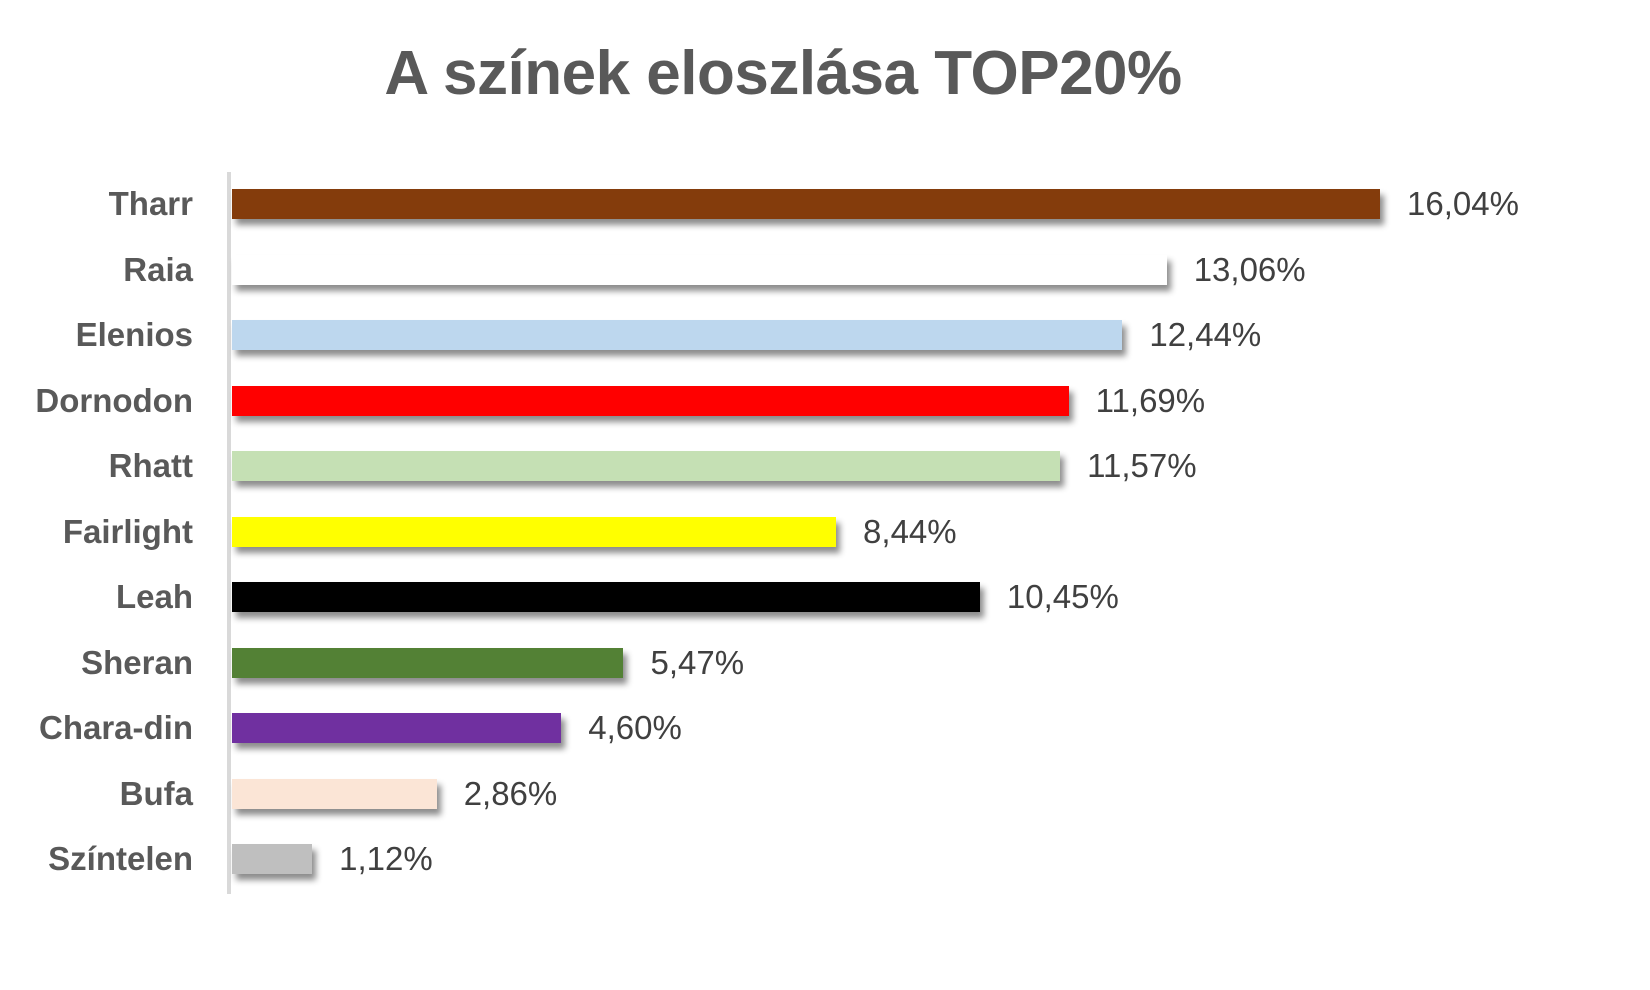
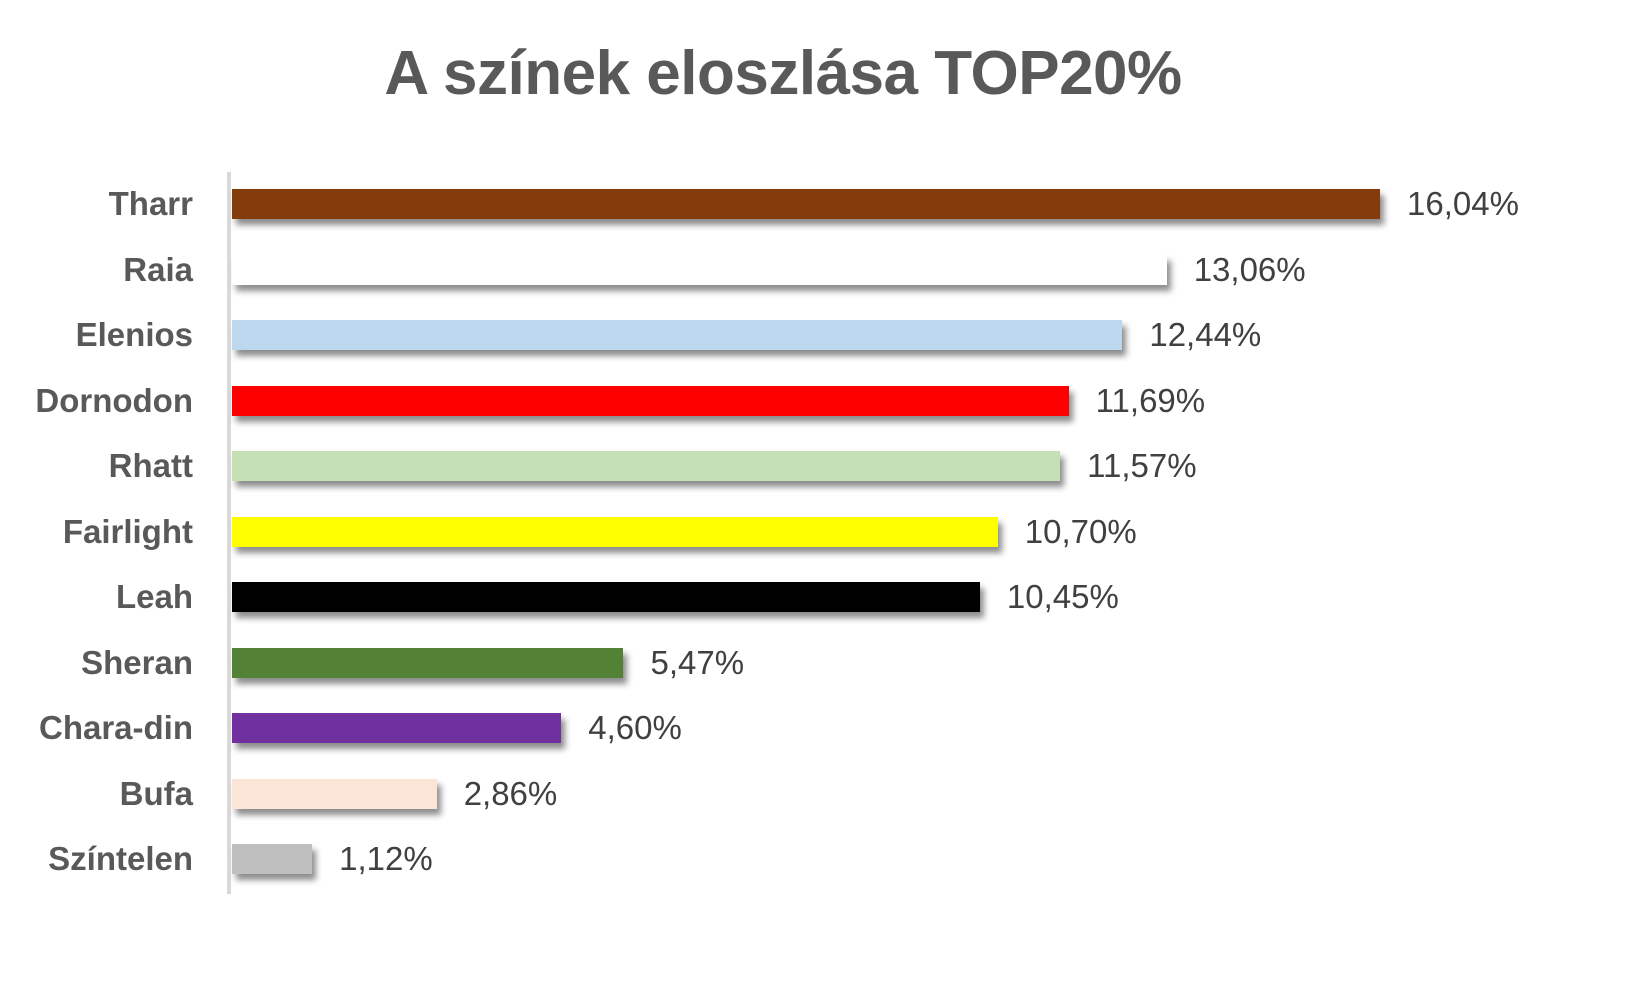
Fairlight: 8,44% -> 10,70%
